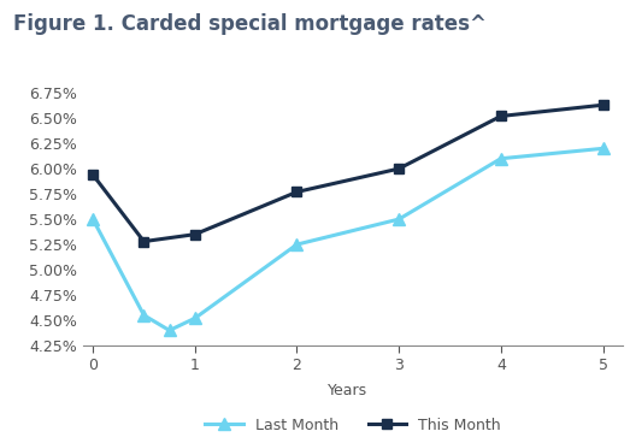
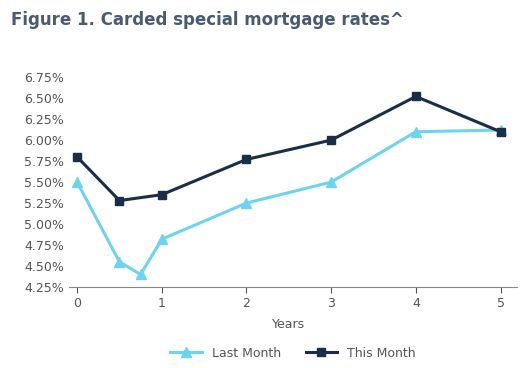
This Month/0: 5.94% -> 5.80%
Last Month/1: 4.52% -> 4.82%
Last Month/5: 6.20% -> 6.12%
This Month/5: 6.63% -> 6.10%
